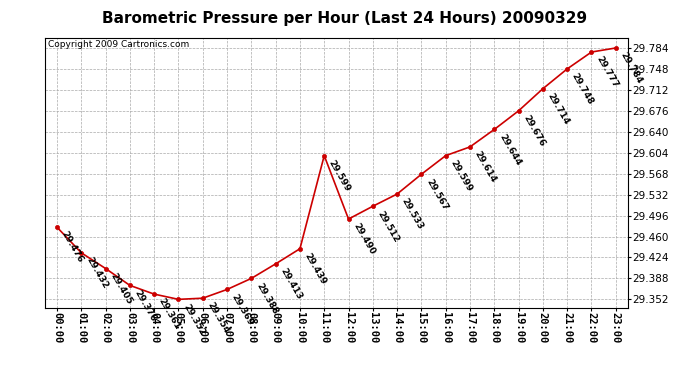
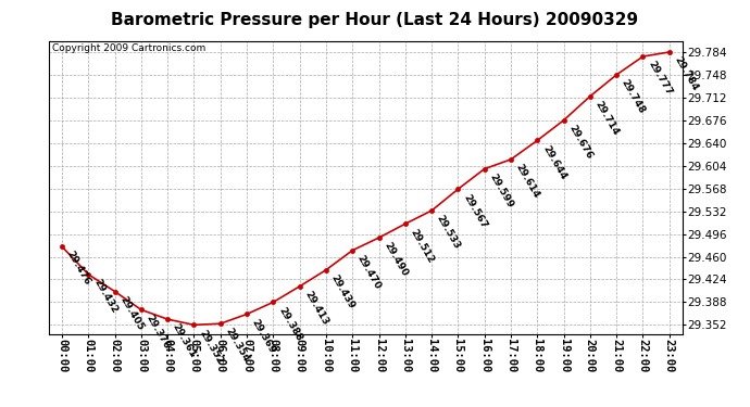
11:00: 29.599 -> 29.470
